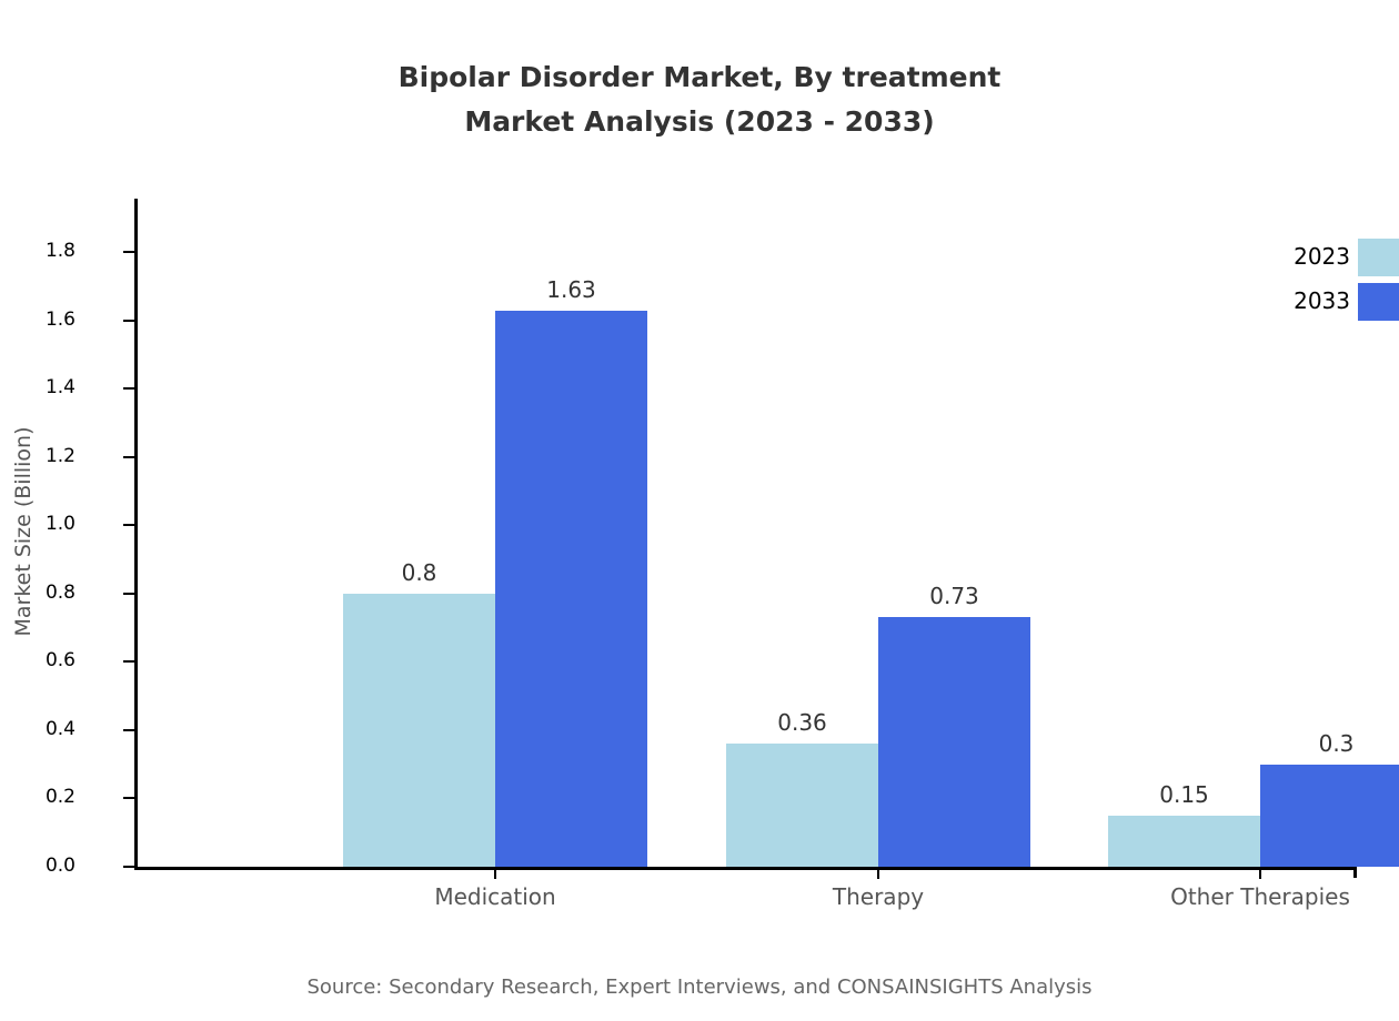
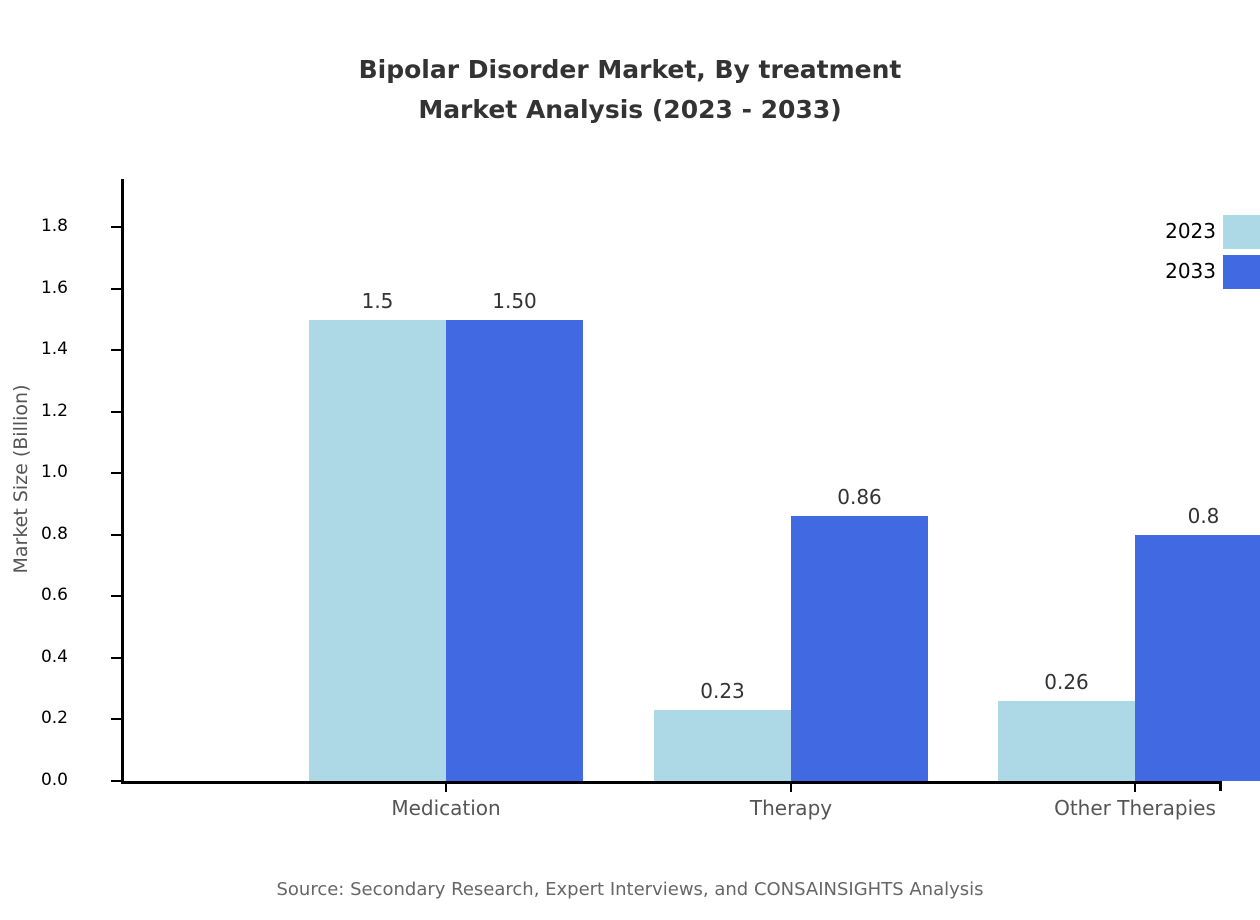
2023/Medication: 0.8 -> 1.5
2033/Medication: 1.63 -> 1.50
2023/Therapy: 0.36 -> 0.23
2033/Therapy: 0.73 -> 0.86
2023/Other Therapies: 0.15 -> 0.26
2033/Other Therapies: 0.3 -> 0.8
